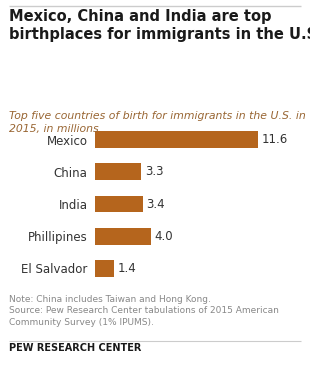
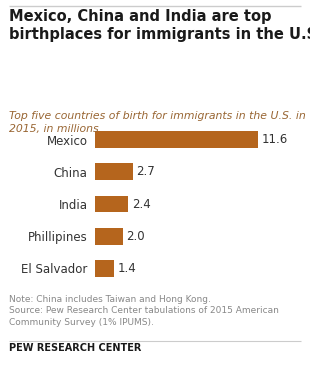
China: 3.3 -> 2.7
India: 3.4 -> 2.4
Phillipines: 4.0 -> 2.0
